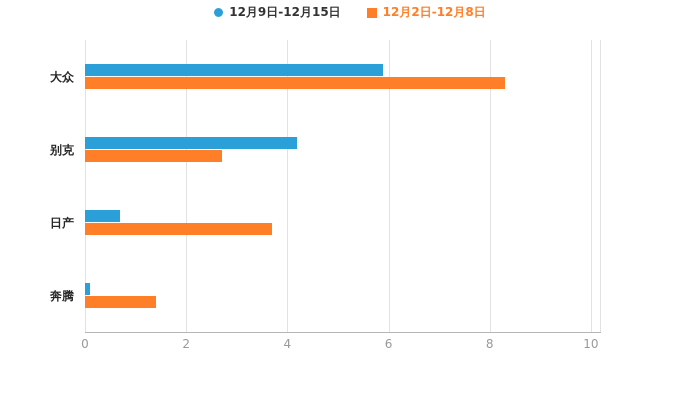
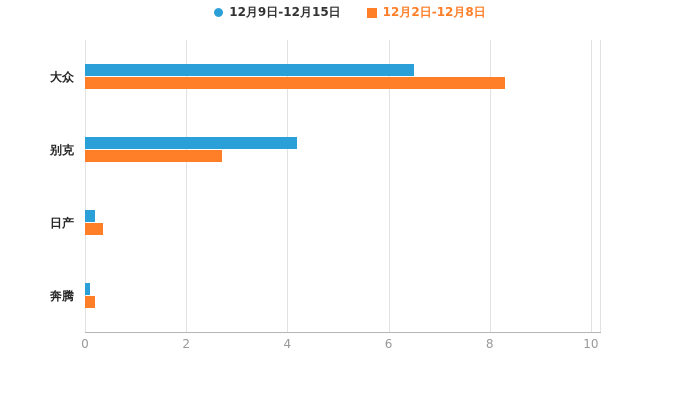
12月9日-12月15日/大众: 5.9 -> 6.5
12月9日-12月15日/日产: 0.7 -> 0.2
12月2日-12月8日/日产: 3.7 -> 0.3
12月2日-12月8日/奔腾: 1.4 -> 0.2
